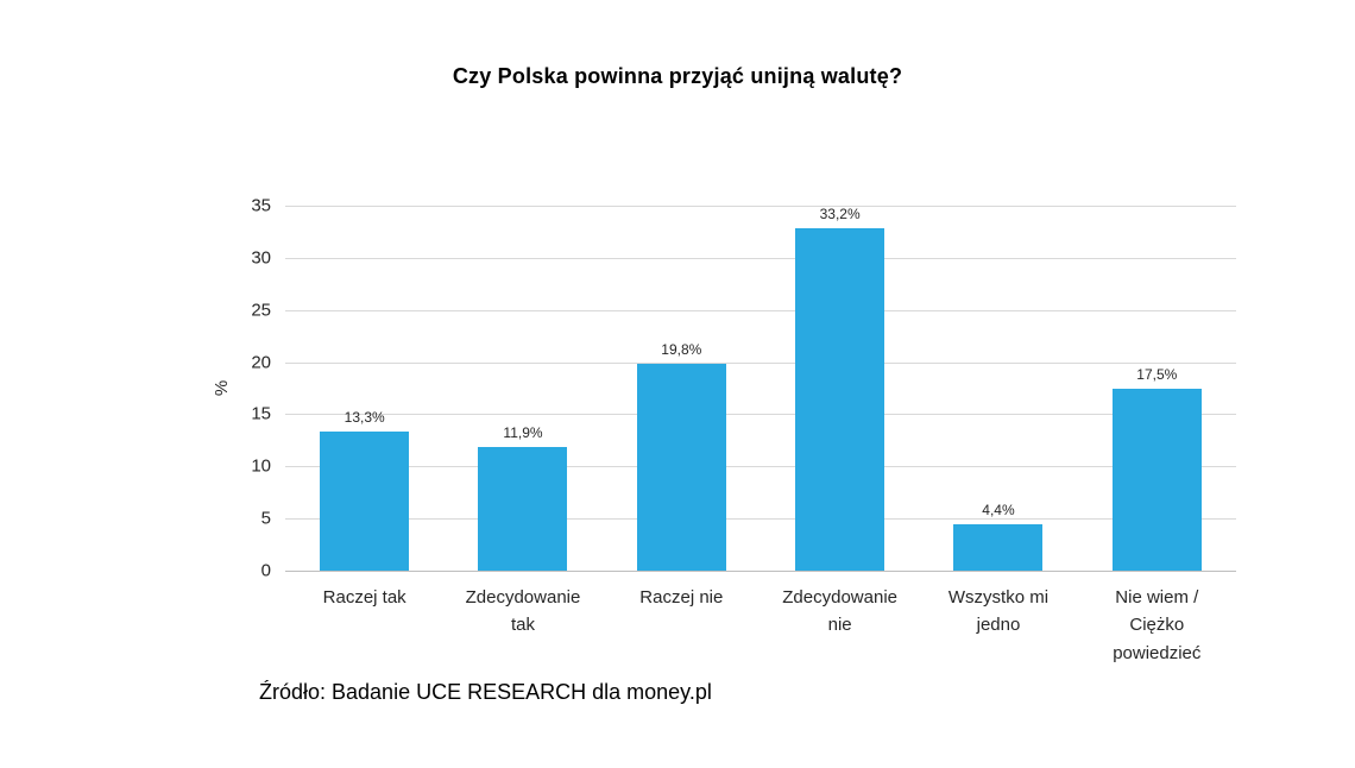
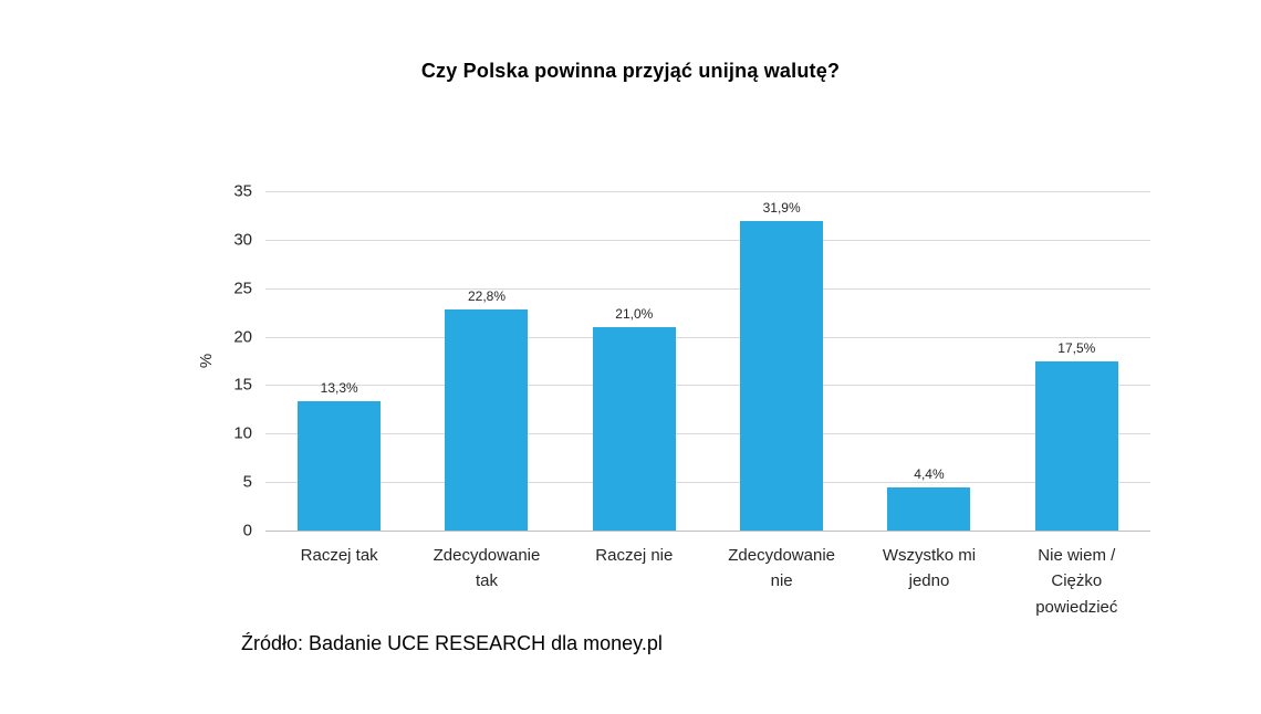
Zdecydowanie tak: 11,9% -> 22,8%
Raczej nie: 19,8% -> 21,0%
Zdecydowanie nie: 33,2% -> 31,9%
